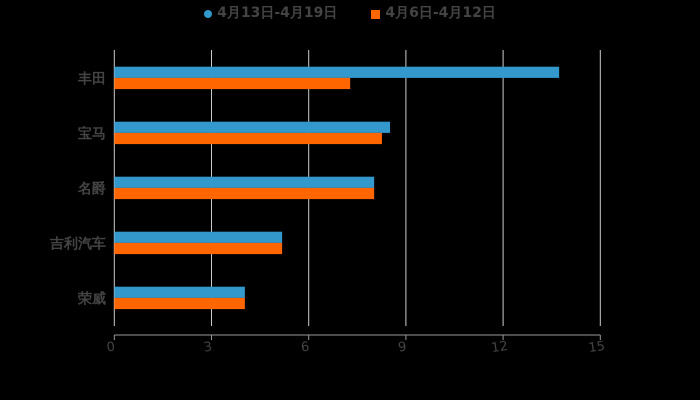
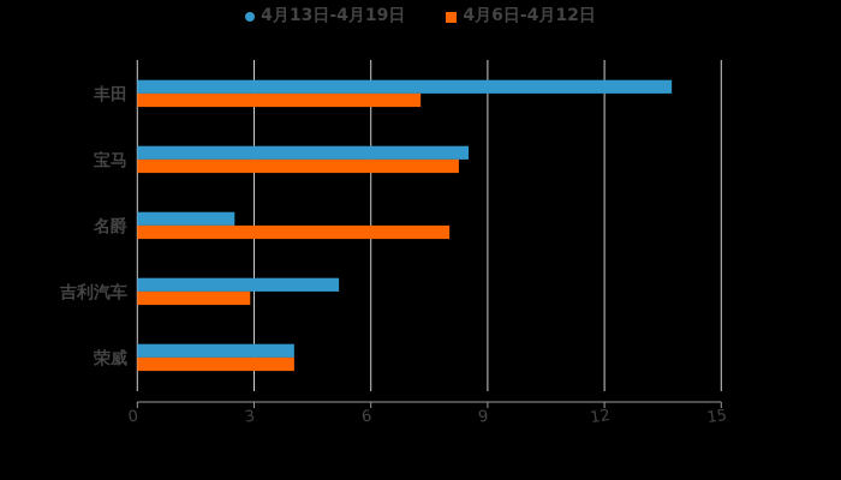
4月13日-4月19日/名爵: 8.0 -> 2.5
4月6日-4月12日/吉利汽车: 5.2 -> 2.9
